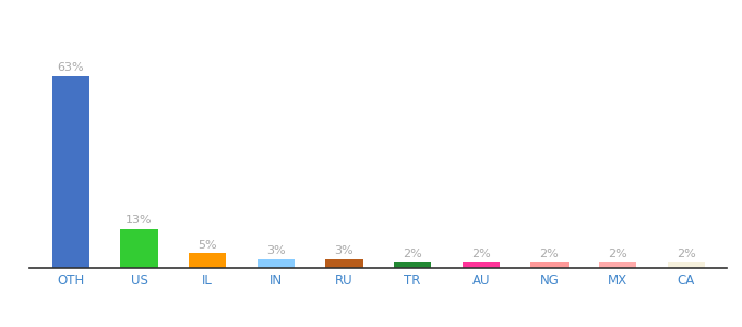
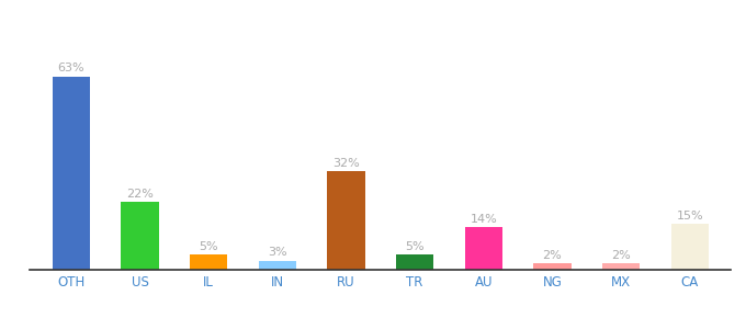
US: 13% -> 22%
RU: 3% -> 32%
TR: 2% -> 5%
AU: 2% -> 14%
CA: 2% -> 15%
